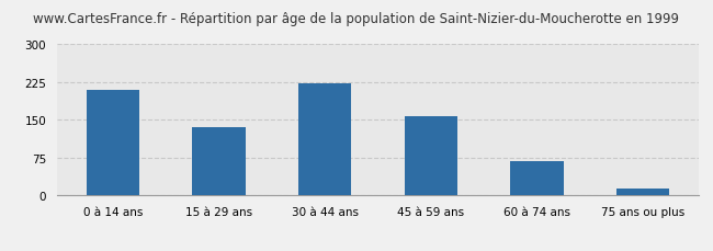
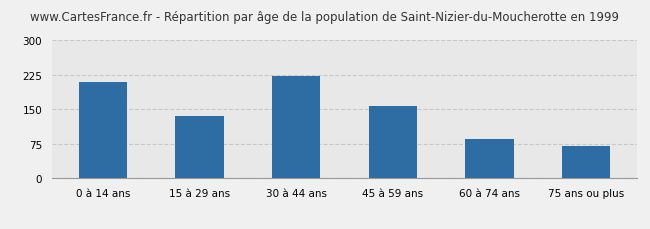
60 à 74 ans: 68 -> 85
75 ans ou plus: 15 -> 70
